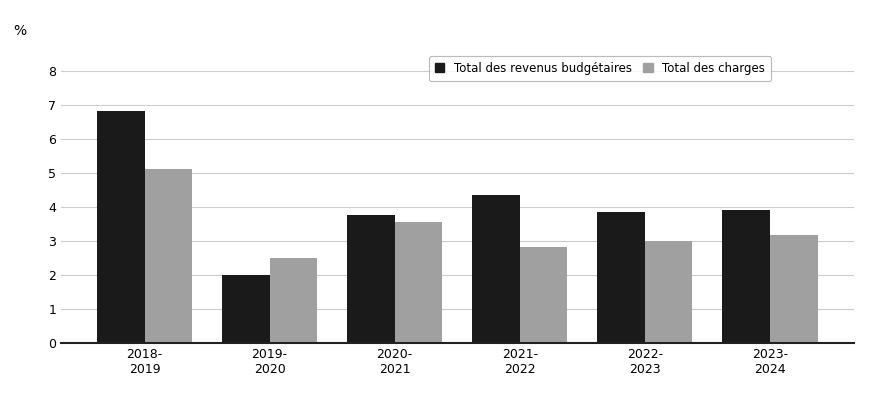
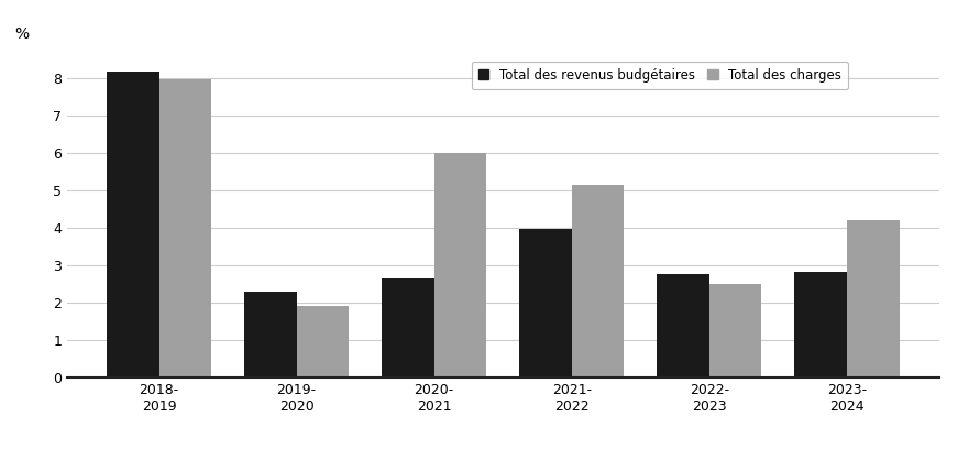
Total des revenus budgétaires/2018- 2019: 6.80 -> 8.15
Total des charges/2018- 2019: 5.10 -> 7.95
Total des revenus budgétaires/2019- 2020: 2.00 -> 2.30
Total des charges/2019- 2020: 2.48 -> 1.90
Total des revenus budgétaires/2020- 2021: 3.75 -> 2.65
Total des charges/2020- 2021: 3.55 -> 6.00
Total des revenus budgétaires/2021- 2022: 4.35 -> 3.95
Total des charges/2021- 2022: 2.80 -> 5.15
Total des revenus budgétaires/2022- 2023: 3.85 -> 2.75
Total des charges/2022- 2023: 3.00 -> 2.50
Total des revenus budgétaires/2023- 2024: 3.90 -> 2.80
Total des charges/2023- 2024: 3.18 -> 4.20
